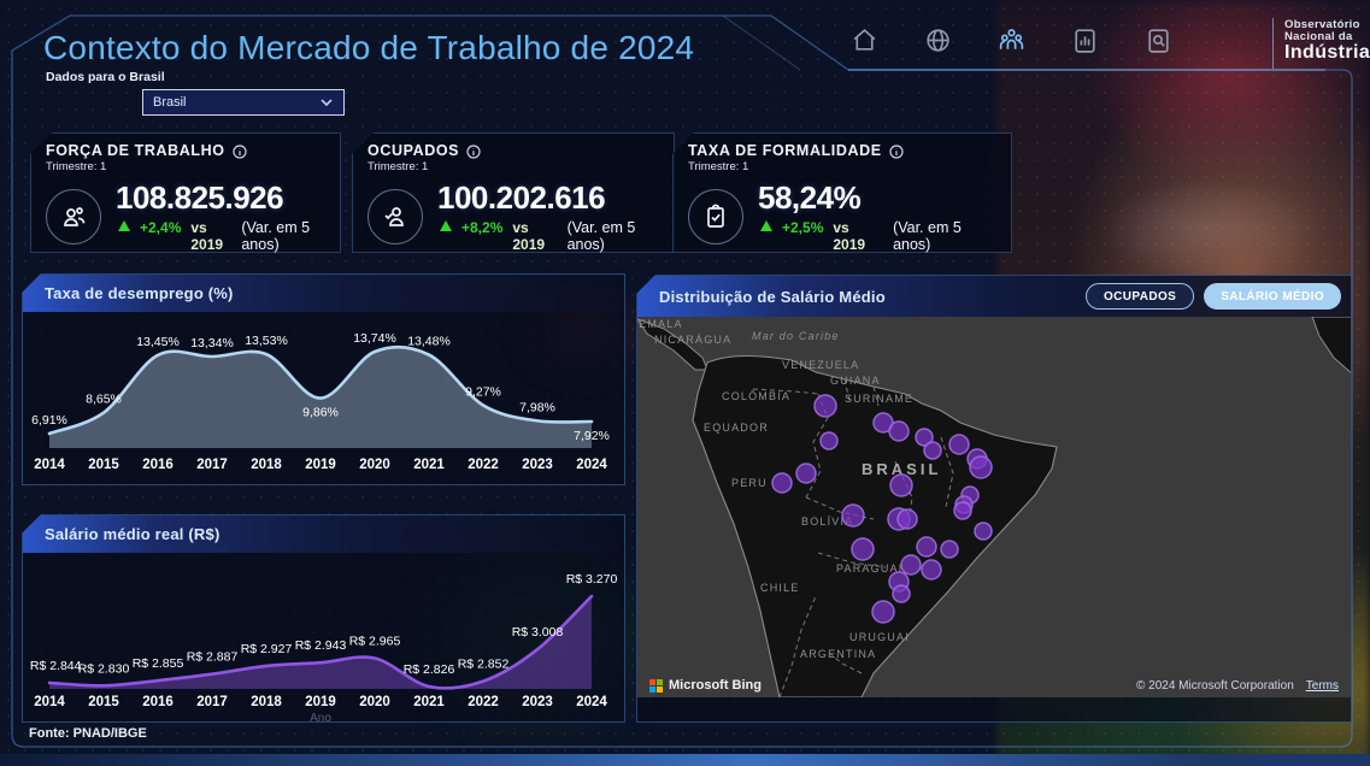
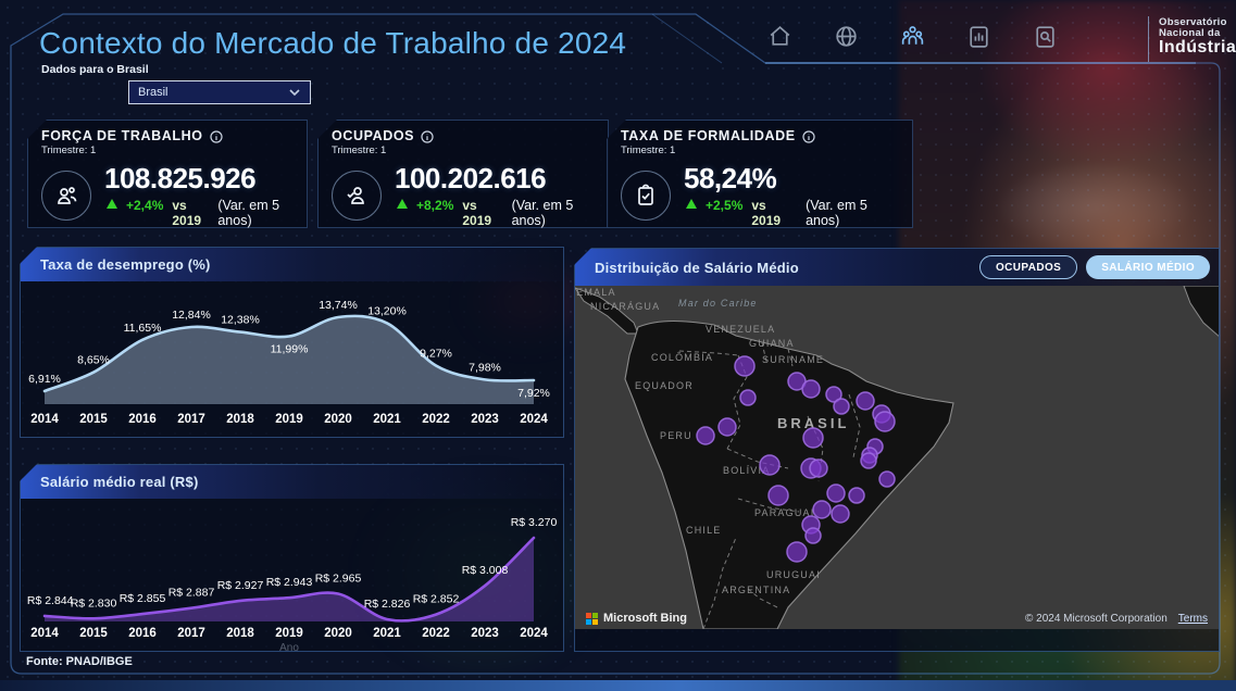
Taxa de desemprego (%)/2016: 13,45% -> 11,65%
Taxa de desemprego (%)/2017: 13,34% -> 12,84%
Taxa de desemprego (%)/2018: 13,53% -> 12,38%
Taxa de desemprego (%)/2019: 9,86% -> 11,99%
Taxa de desemprego (%)/2021: 13,48% -> 13,20%
